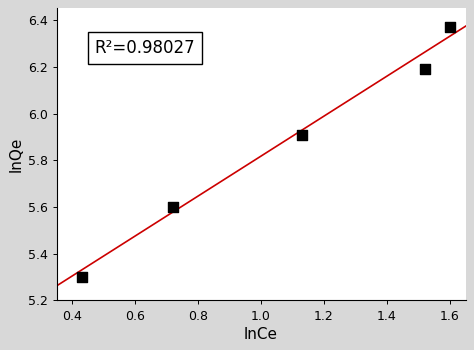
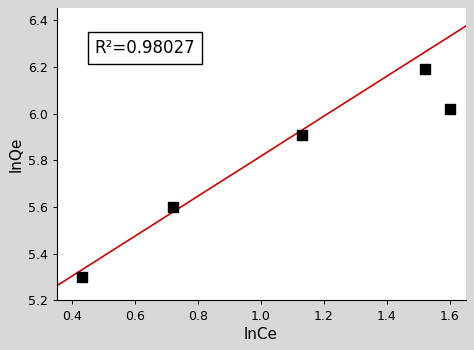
1.6: 6.37 -> 6.02
